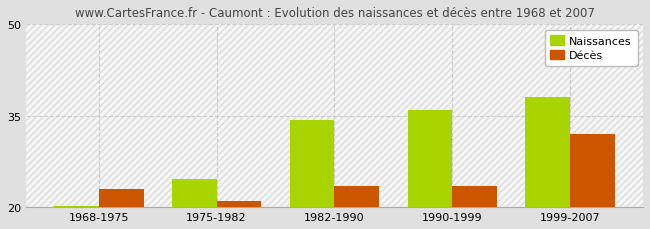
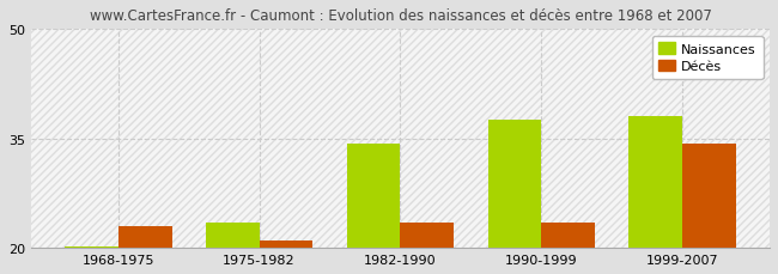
Naissances/1975-1982: 24.6 -> 23.5
Naissances/1990-1999: 36.0 -> 37.5
Décès/1999-2007: 32.0 -> 34.3
